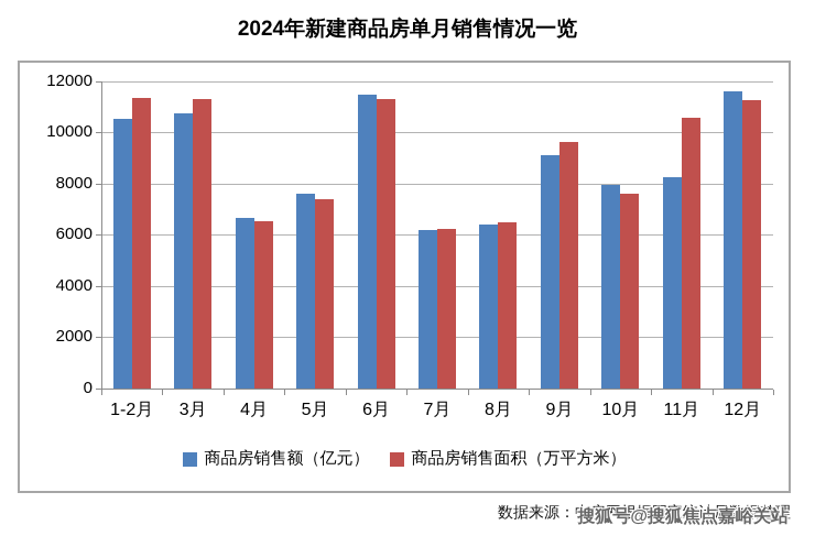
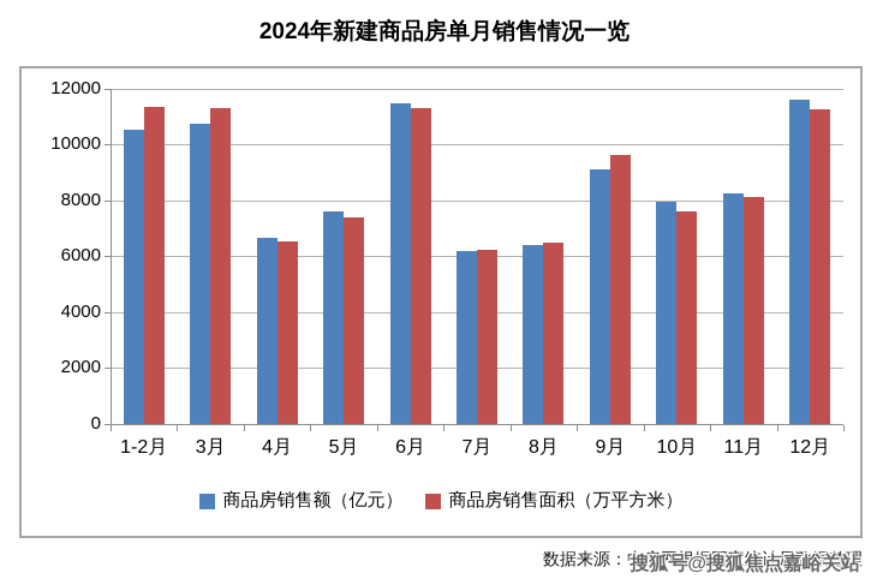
商品房销售面积（万平方米）/11月: 10600 -> 8200
